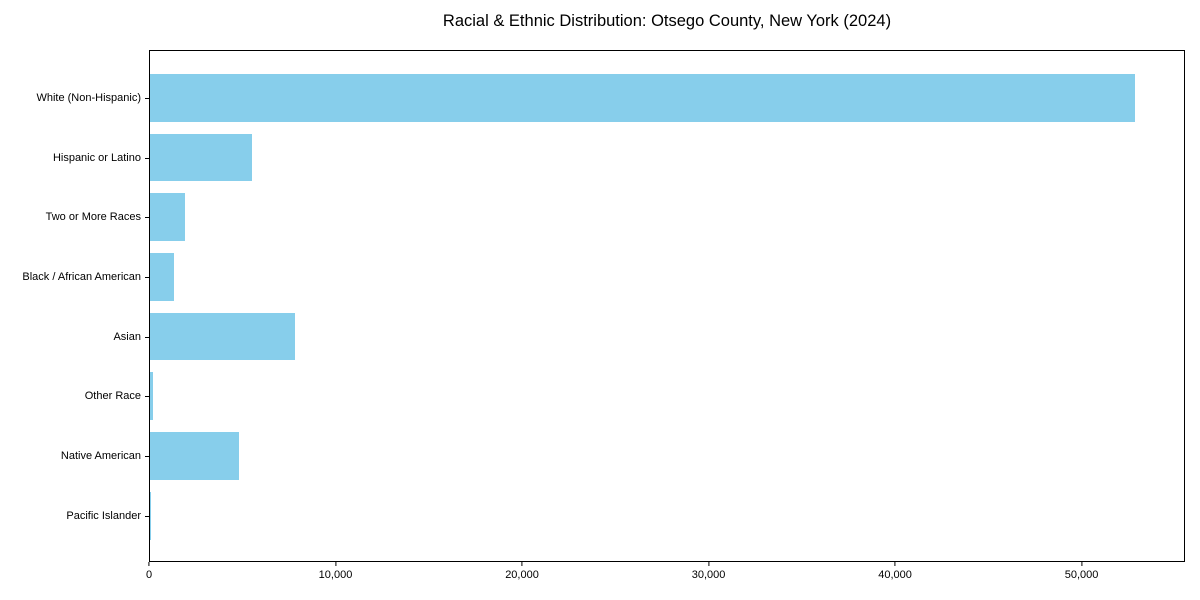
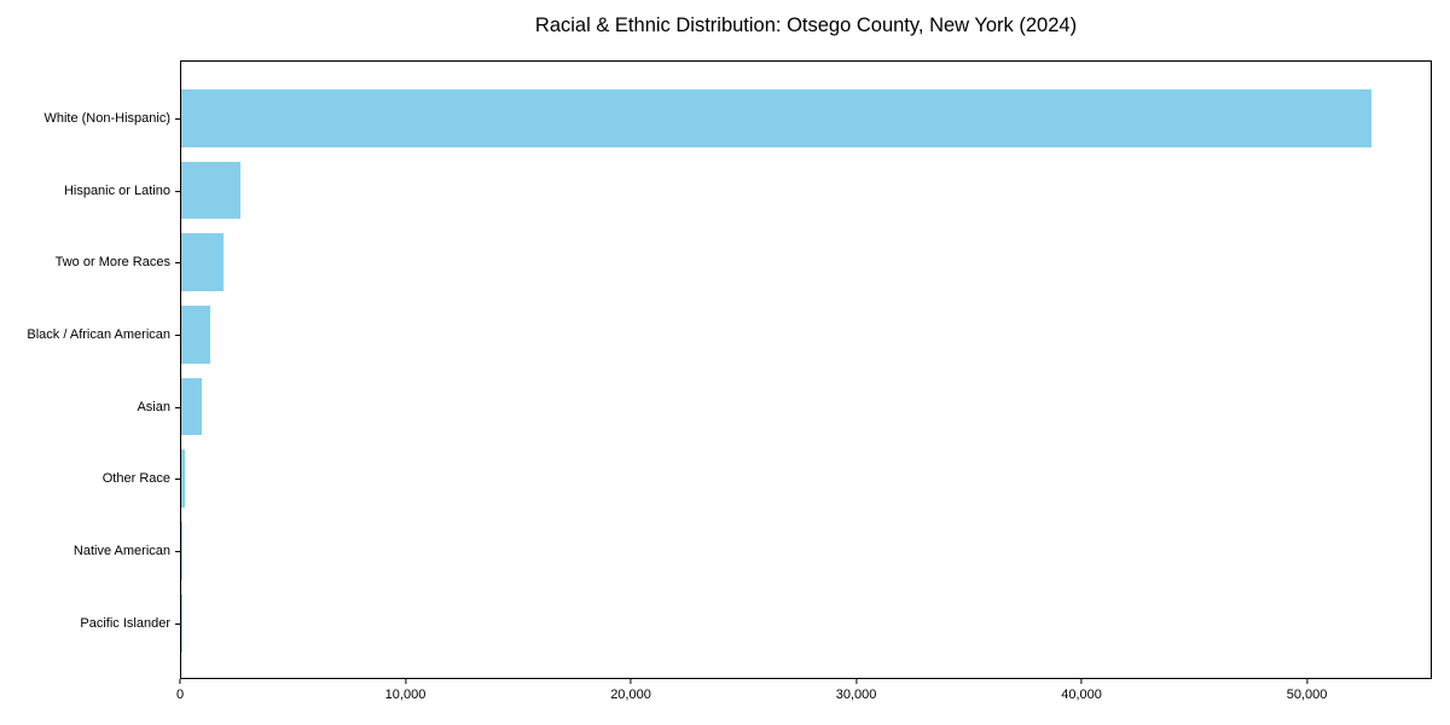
Hispanic or Latino: 5500 -> 2600
Asian: 7800 -> 900
Native American: 4800 -> 100
